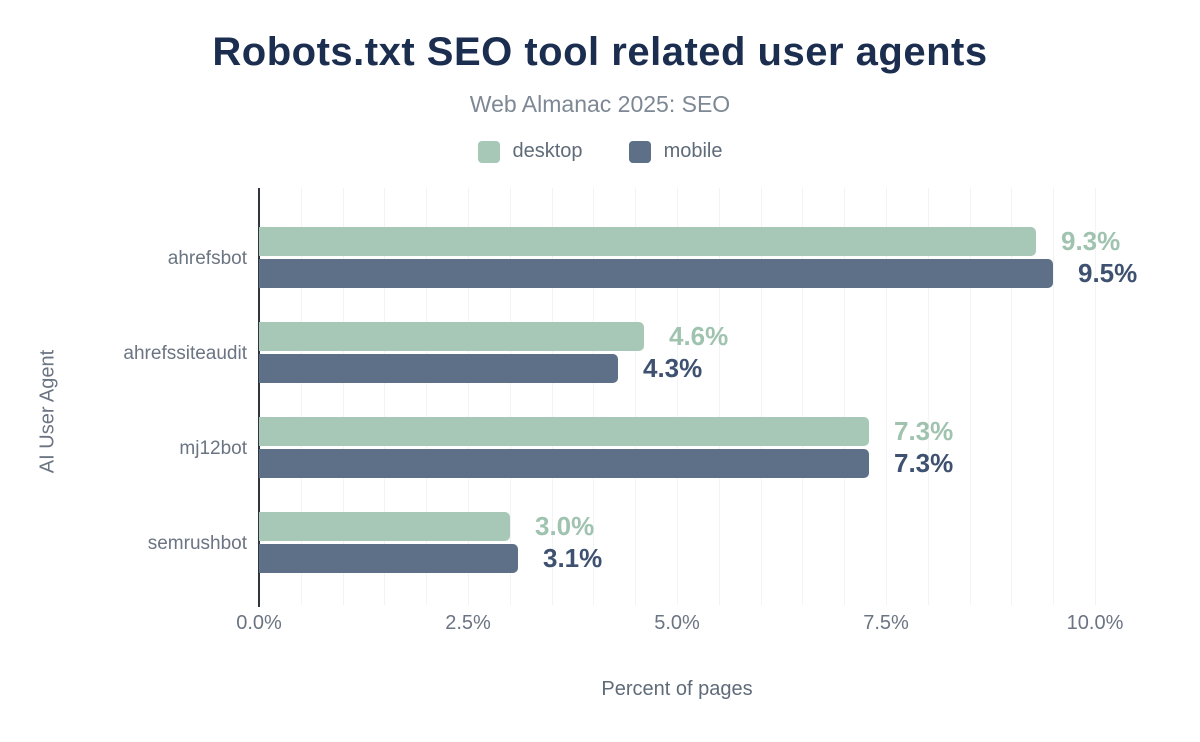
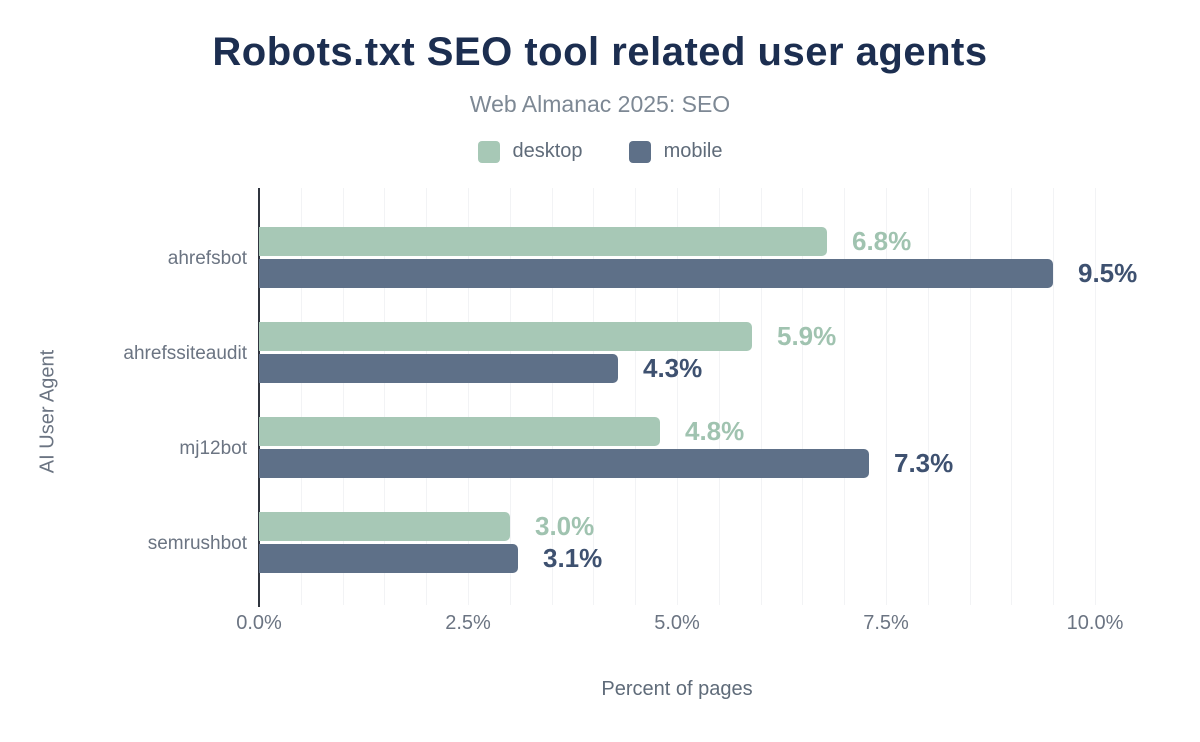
desktop/ahrefsbot: 9.3% -> 6.8%
desktop/ahrefssiteaudit: 4.6% -> 5.9%
desktop/mj12bot: 7.3% -> 4.8%
